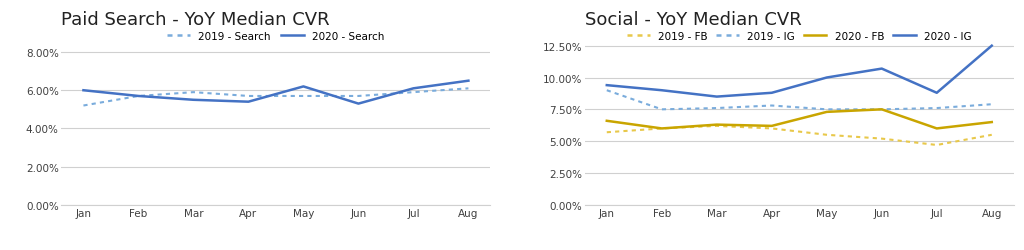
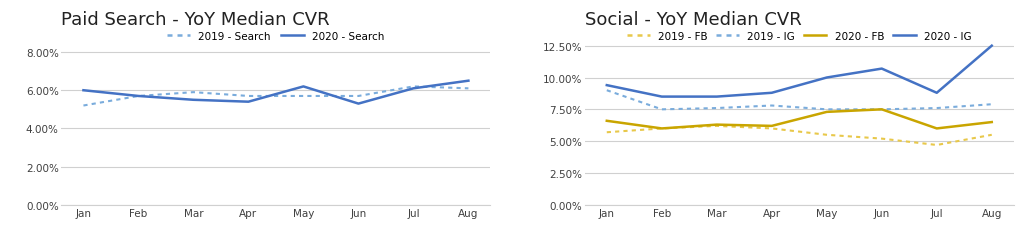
Paid Search - YoY Median CVR/2019 - Search/Jul: 5.9% -> 6.2%
Social - YoY Median CVR/2020 - IG/Feb: 9.0% -> 8.5%
